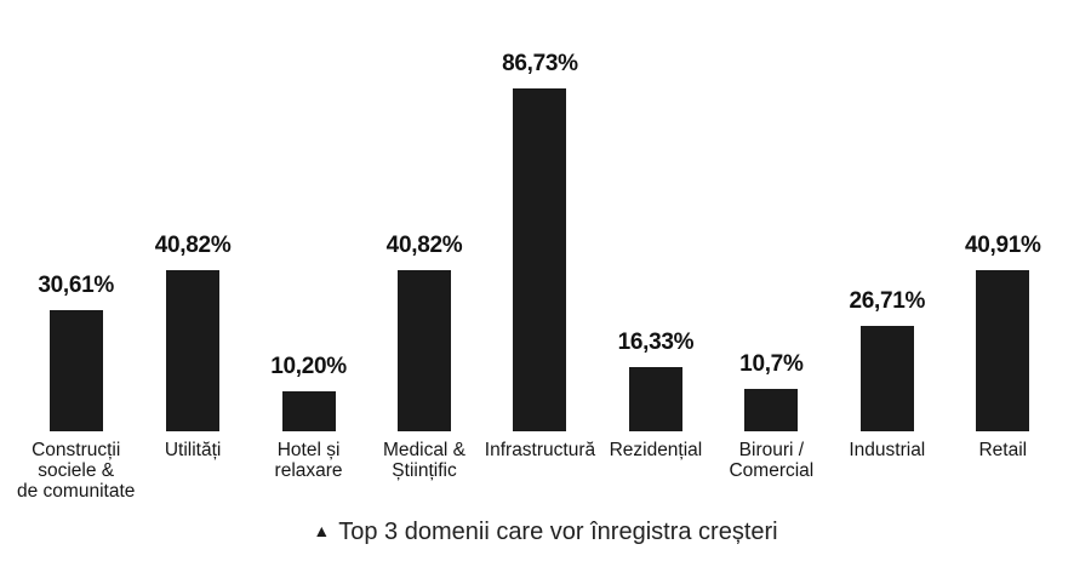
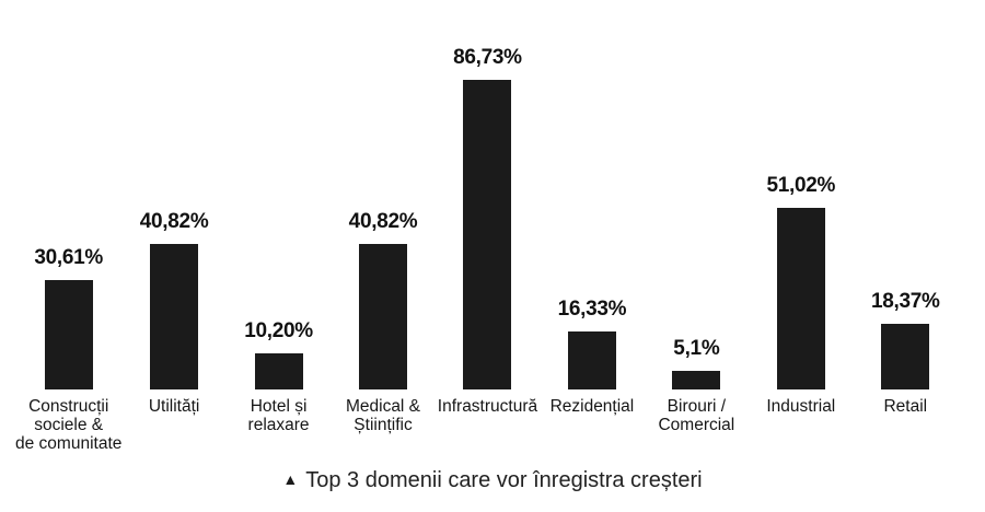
Birouri / Comercial: 10,7% -> 5,1%
Industrial: 26,71% -> 51,02%
Retail: 40,91% -> 18,37%
